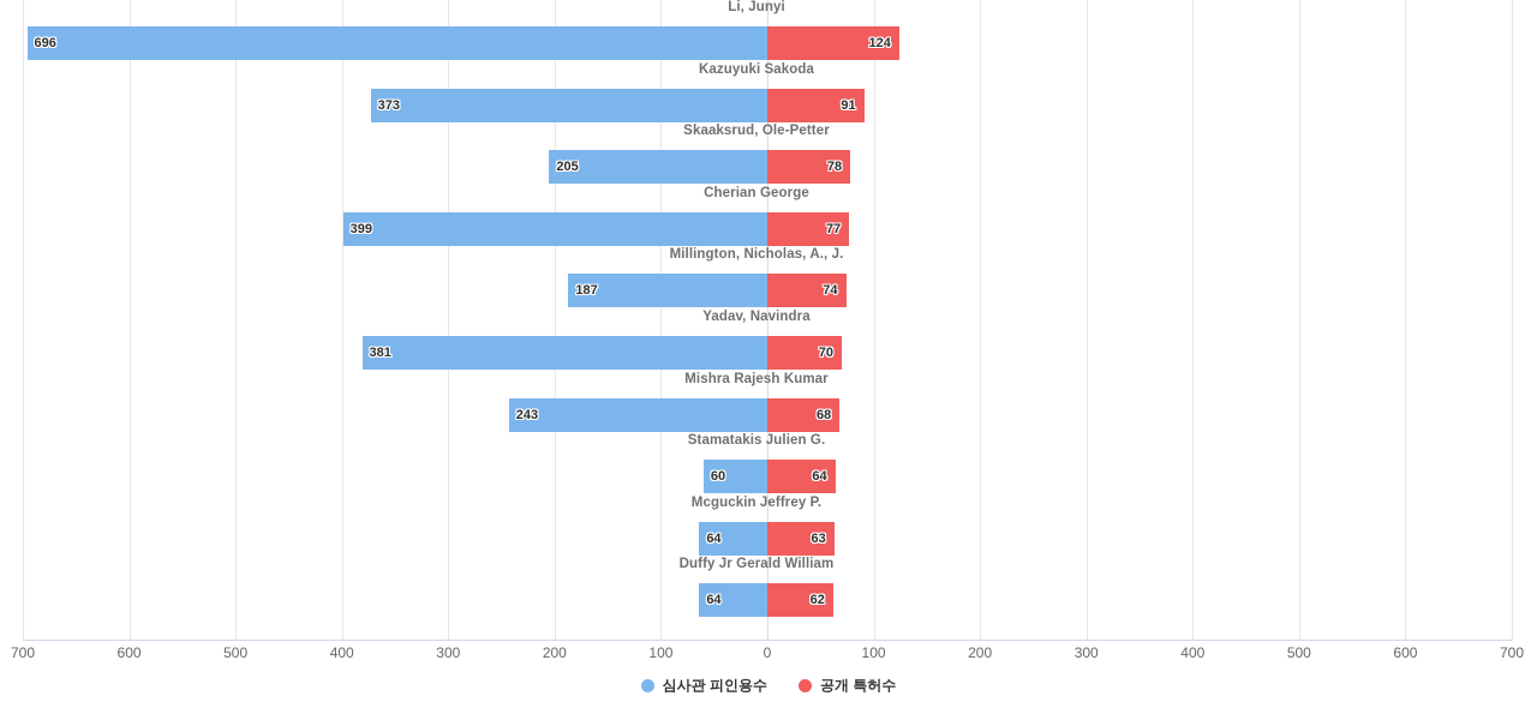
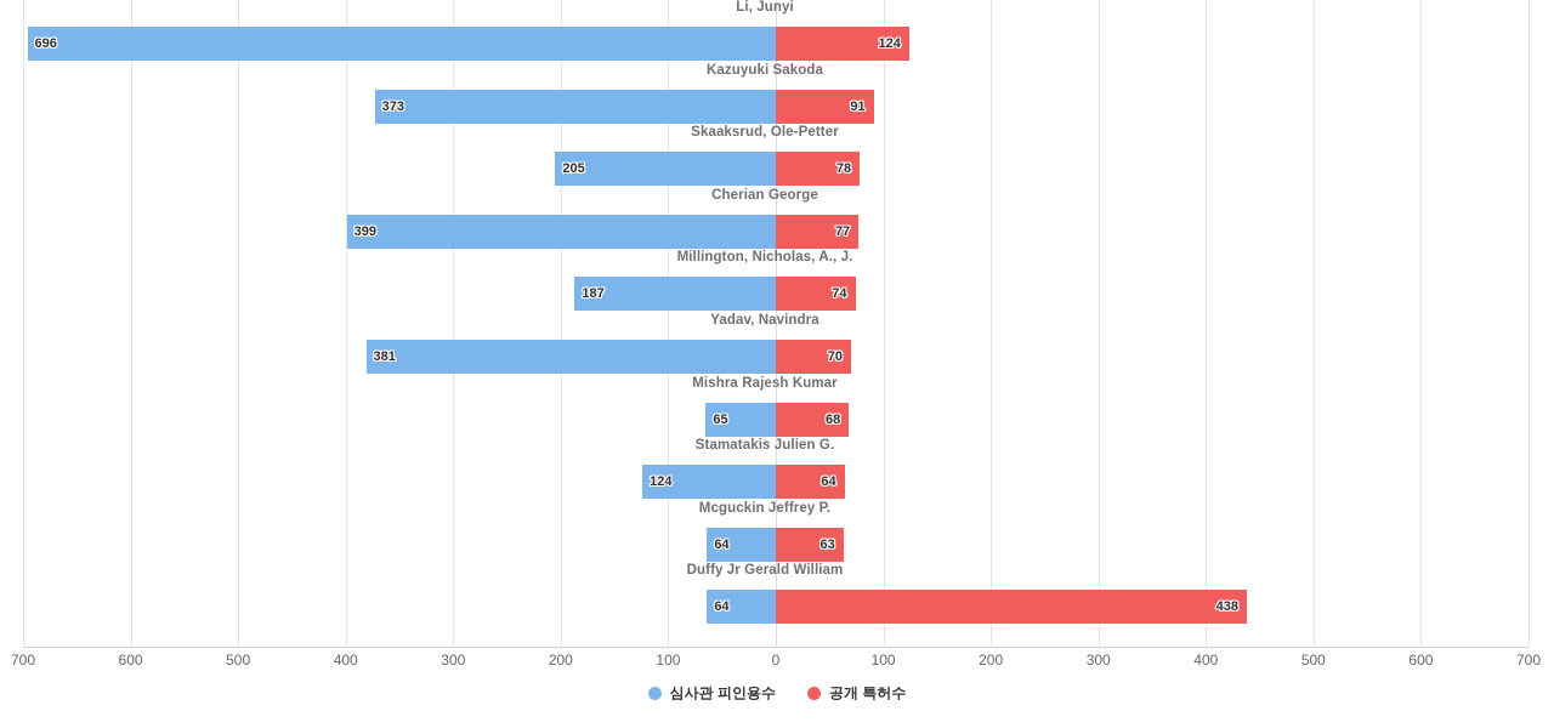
심사관 피인용수/Mishra Rajesh Kumar: 243 -> 65
심사관 피인용수/Stamatakis Julien G.: 60 -> 124
공개 특허수/Duffy Jr Gerald William: 62 -> 438
